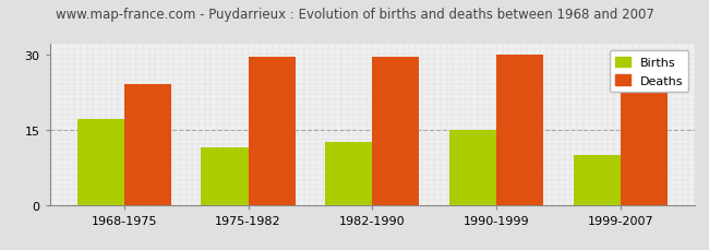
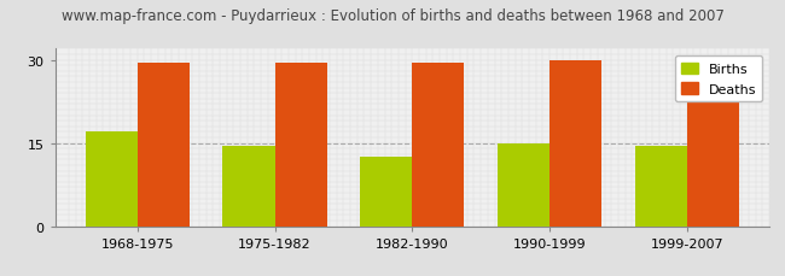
Deaths/1968-1975: 24.0 -> 29.5
Births/1975-1982: 11.5 -> 14.5
Births/1999-2007: 10.0 -> 14.5
